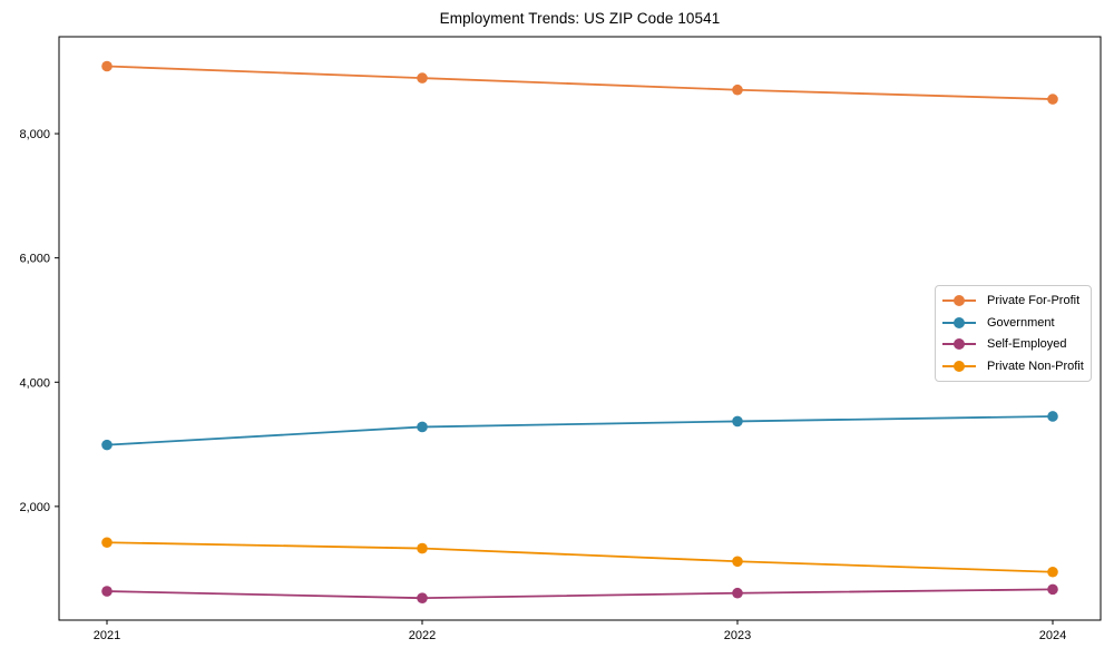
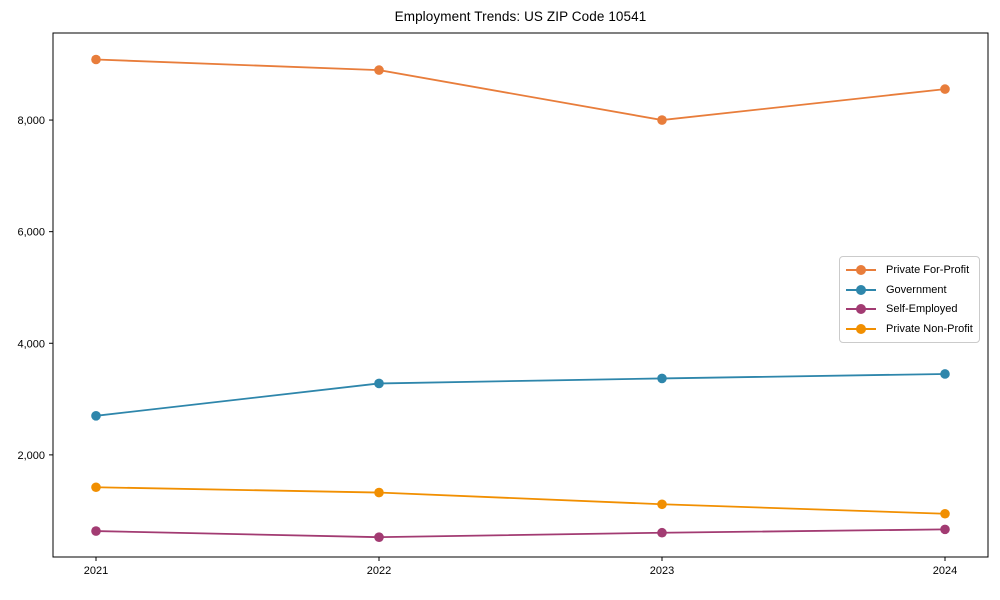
Government/2021: 3000 -> 2700
Private For-Profit/2023: 8700 -> 8000
